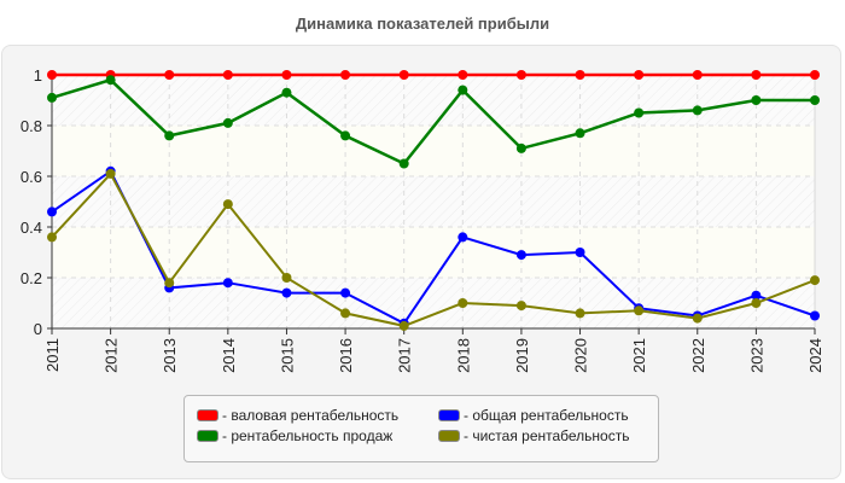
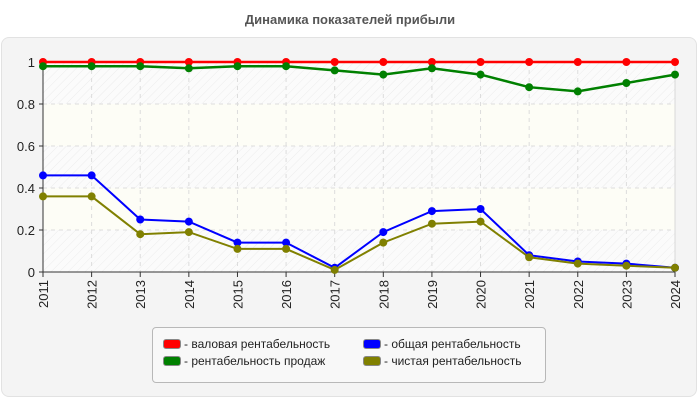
- рентабельность продаж/2011: 0.91 -> 0.98
- общая рентабельность/2012: 0.62 -> 0.46
- чистая рентабельность/2012: 0.61 -> 0.36
- рентабельность продаж/2013: 0.76 -> 0.98
- общая рентабельность/2013: 0.16 -> 0.25
- рентабельность продаж/2014: 0.81 -> 0.97
- общая рентабельность/2014: 0.18 -> 0.24
- чистая рентабельность/2014: 0.49 -> 0.19
- рентабельность продаж/2015: 0.93 -> 0.98
- чистая рентабельность/2015: 0.20 -> 0.11
- рентабельность продаж/2016: 0.76 -> 0.98
- чистая рентабельность/2016: 0.06 -> 0.11
- рентабельность продаж/2017: 0.65 -> 0.96
- общая рентабельность/2018: 0.36 -> 0.19
- чистая рентабельность/2018: 0.10 -> 0.14
- рентабельность продаж/2019: 0.71 -> 0.97
- чистая рентабельность/2019: 0.09 -> 0.23
- рентабельность продаж/2020: 0.77 -> 0.94
- чистая рентабельность/2020: 0.06 -> 0.24
- рентабельность продаж/2021: 0.85 -> 0.88
- общая рентабельность/2023: 0.13 -> 0.04
- чистая рентабельность/2023: 0.10 -> 0.03
- рентабельность продаж/2024: 0.90 -> 0.94
- общая рентабельность/2024: 0.05 -> 0.02
- чистая рентабельность/2024: 0.19 -> 0.02
